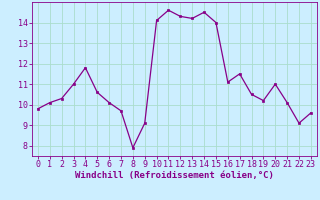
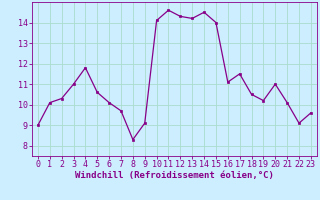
0: 9.8 -> 9.0
8: 7.9 -> 8.3
